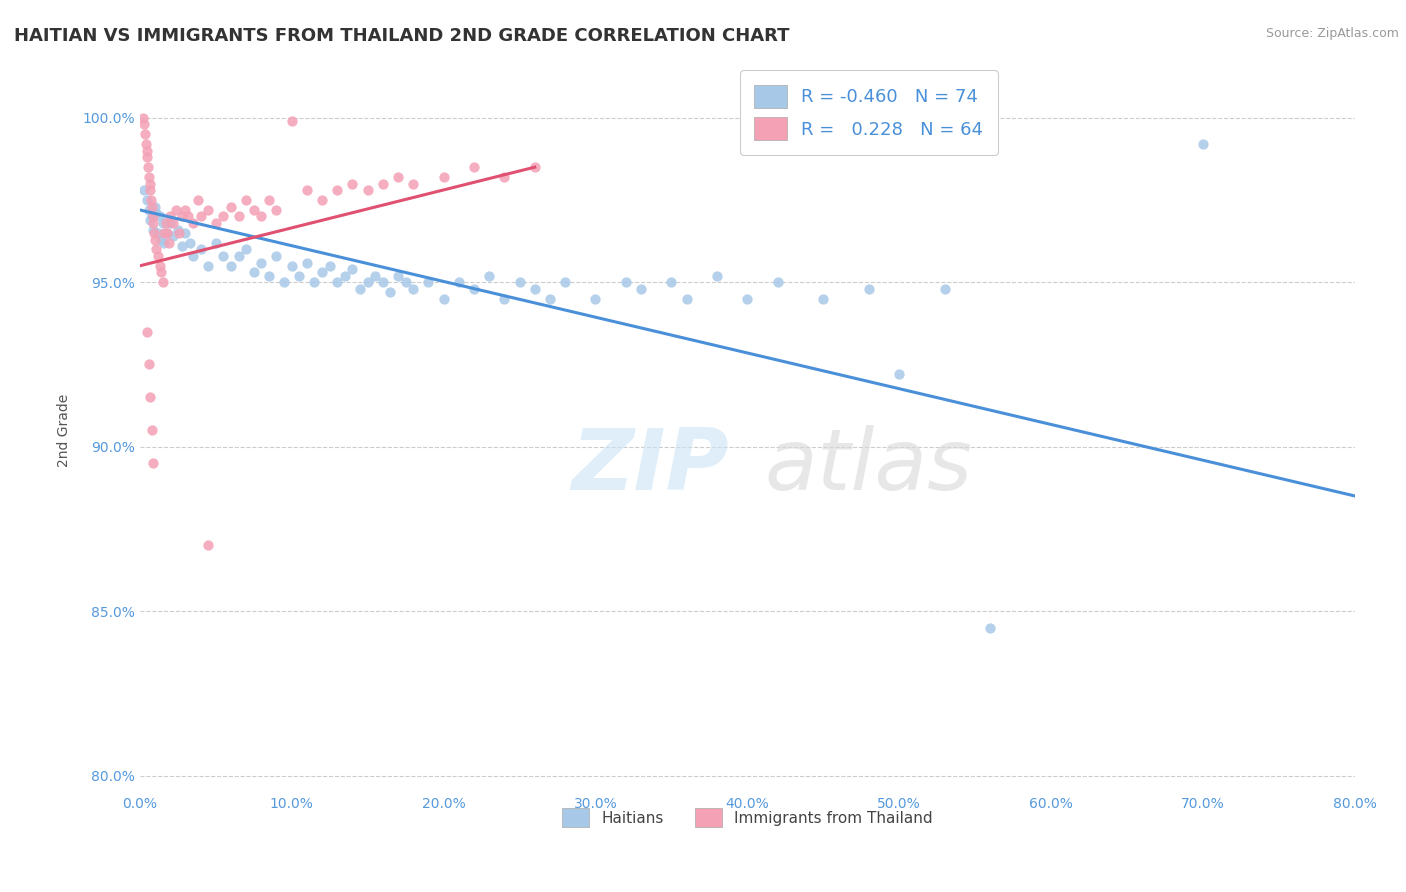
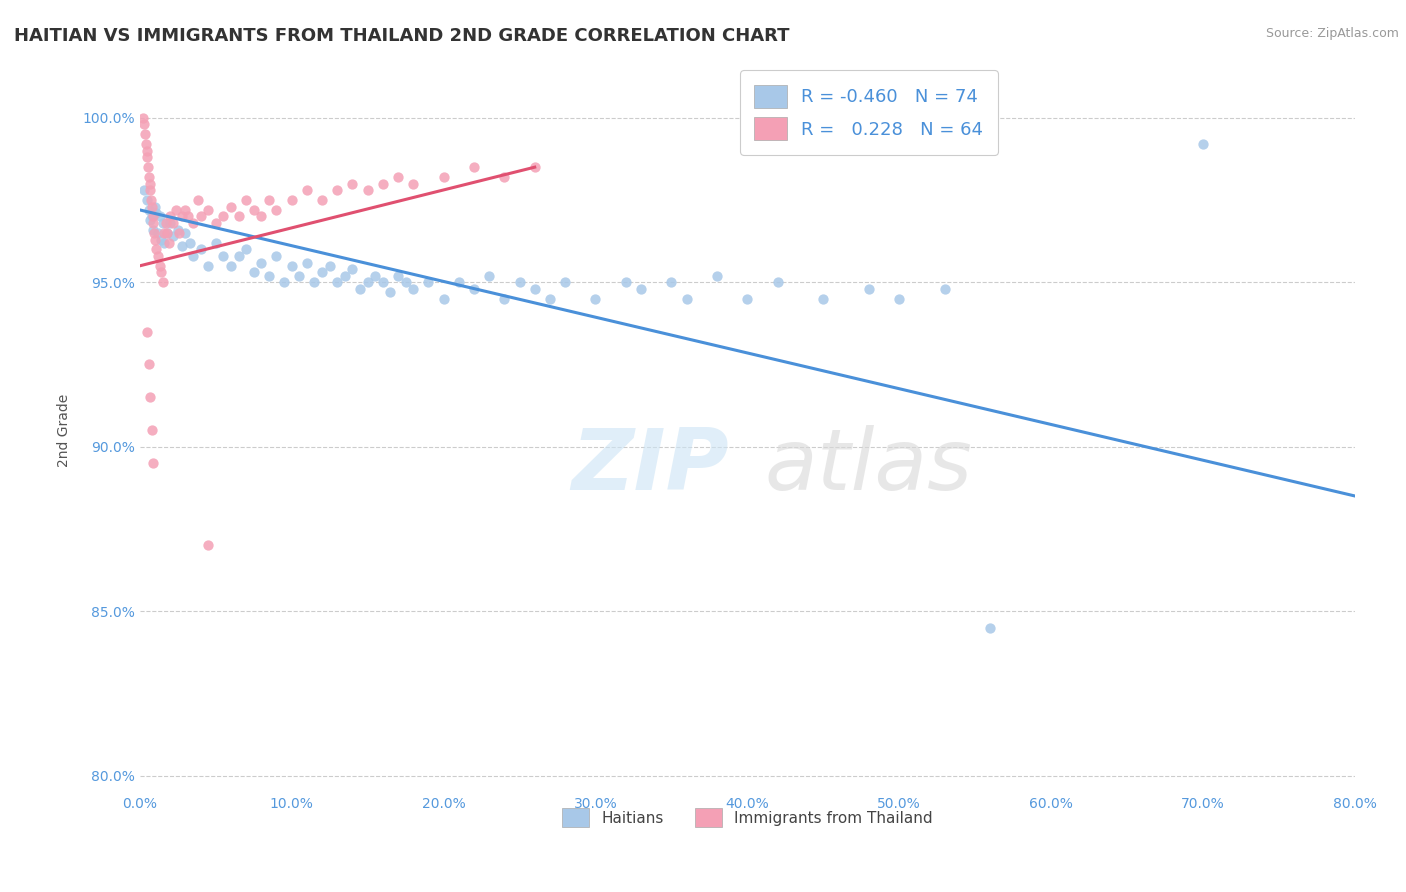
Immigrants from Thailand/10.0%: 99.9% -> 97.5%
Haitians/50.0%: 92.2% -> 94.5%
